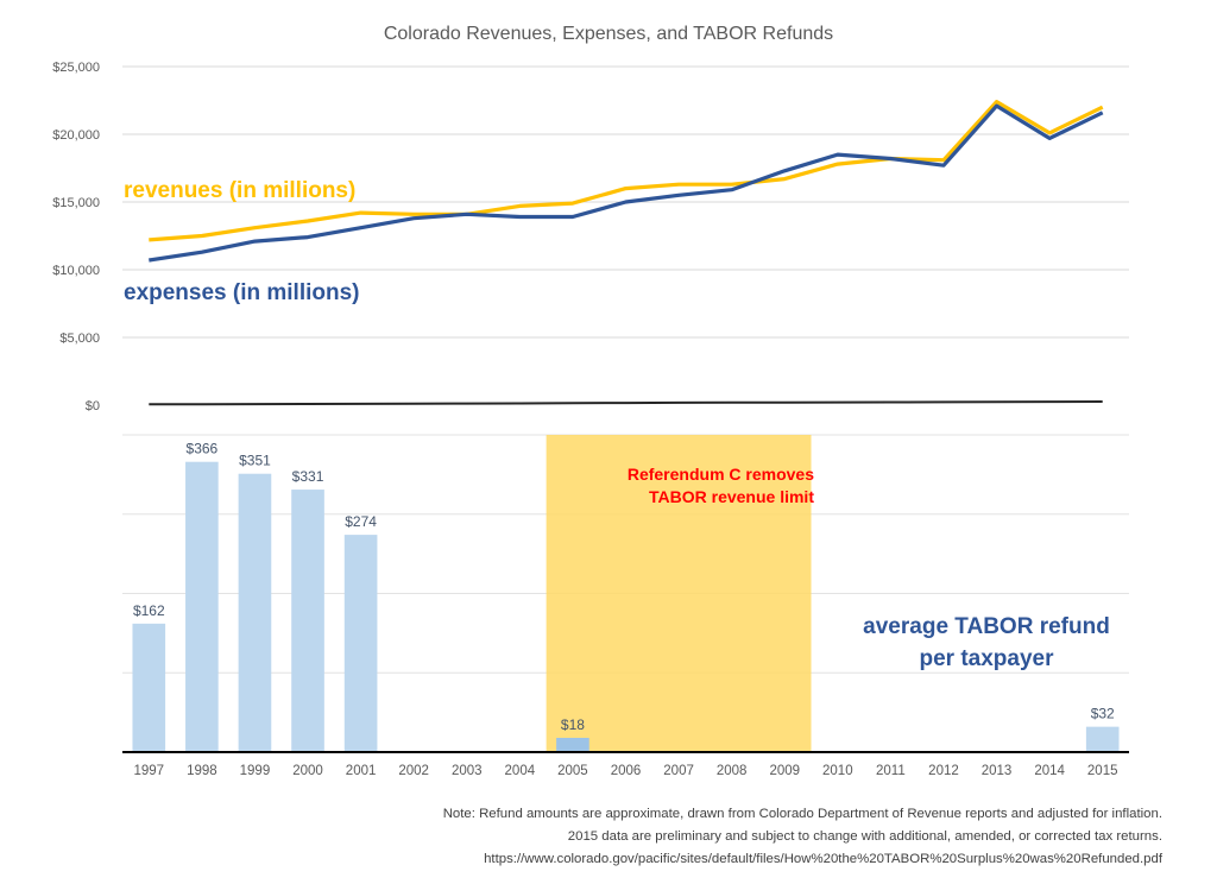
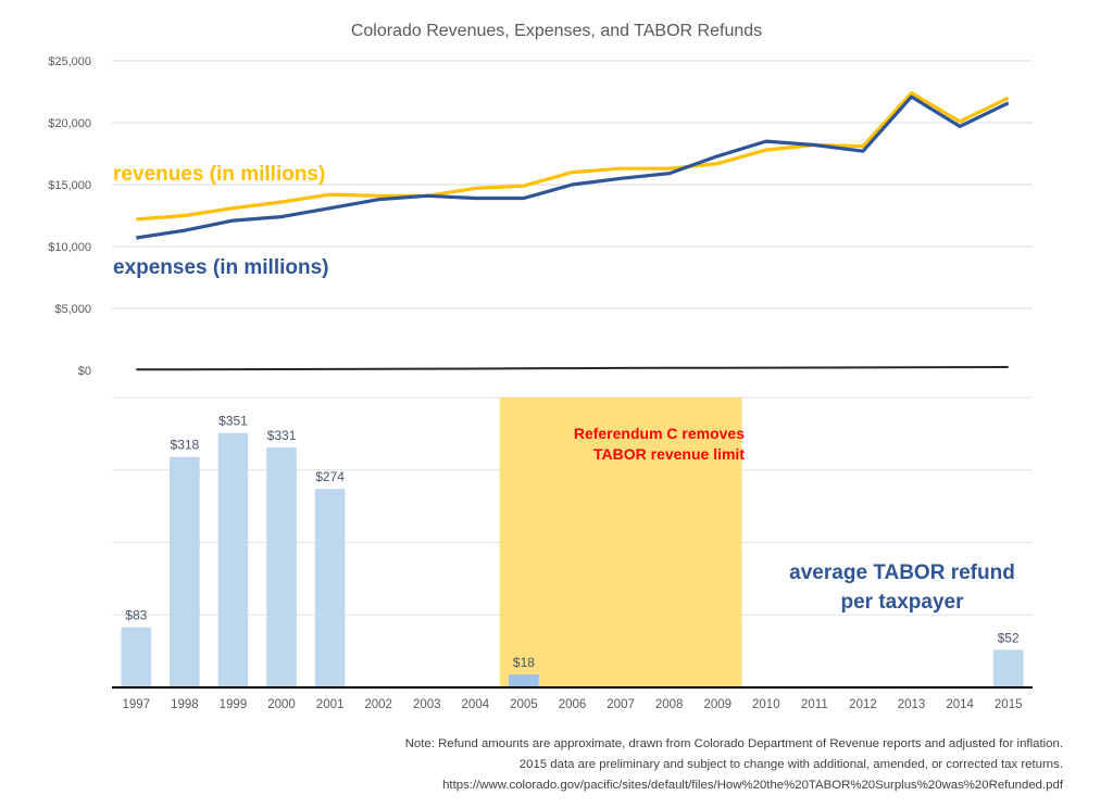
average TABOR refund per taxpayer/1997: $162 -> $83
average TABOR refund per taxpayer/1998: $366 -> $318
average TABOR refund per taxpayer/2015: $32 -> $52
